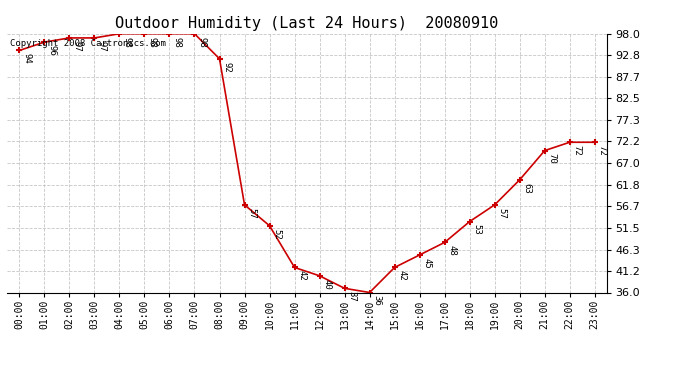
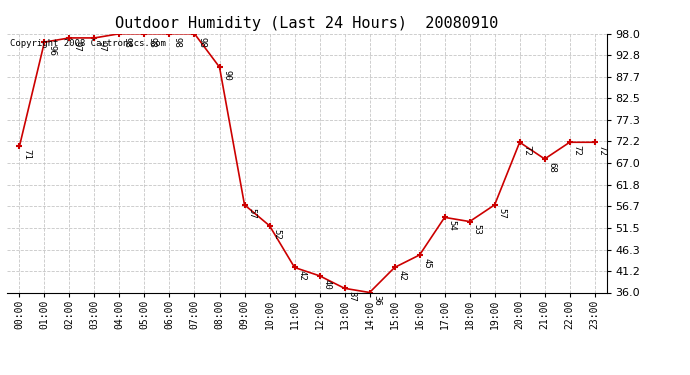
00:00: 94 -> 71
08:00: 92 -> 90
17:00: 48 -> 54
20:00: 63 -> 72
21:00: 70 -> 68
